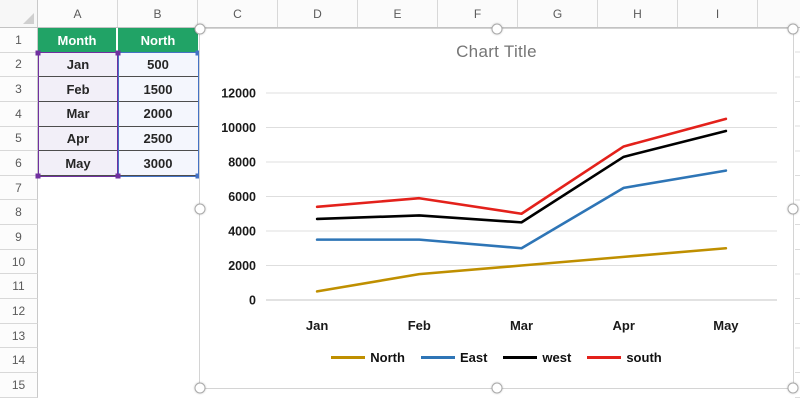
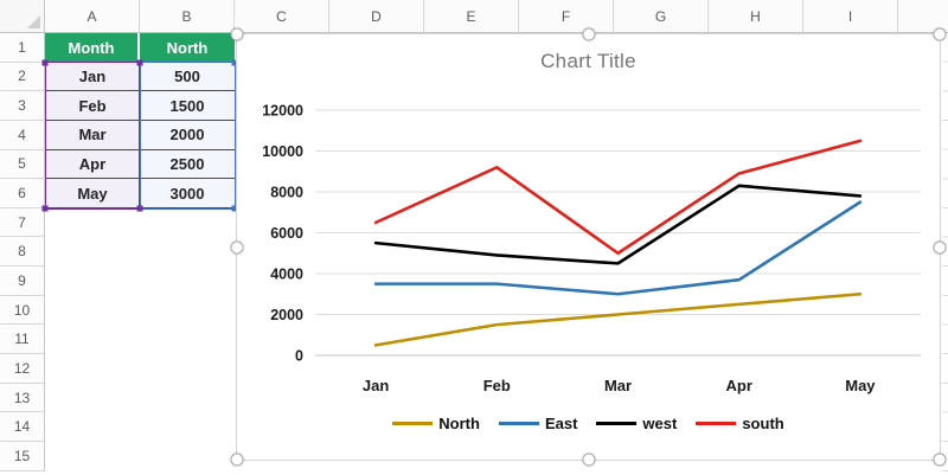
west/Jan: 4700 -> 5500
south/Jan: 5400 -> 6500
south/Feb: 5900 -> 9200
East/Apr: 6500 -> 3700
west/May: 9800 -> 7800
